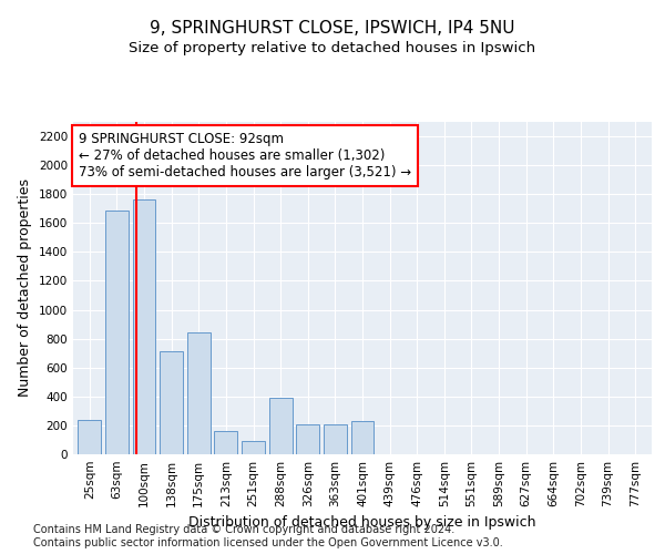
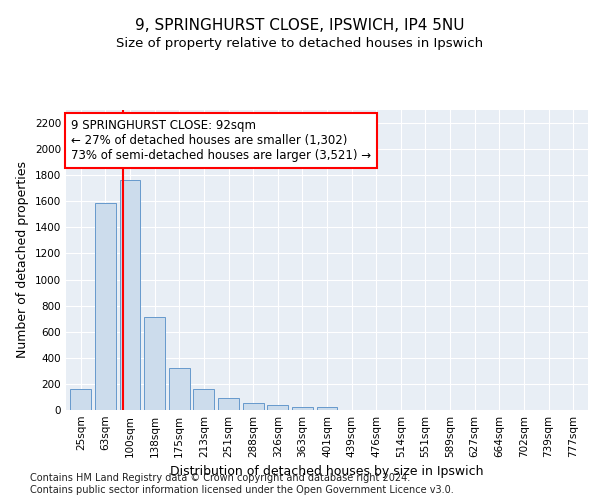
25sqm: 240 -> 160
63sqm: 1690 -> 1590
175sqm: 840 -> 320
288sqm: 390 -> 60
326sqm: 210 -> 40
363sqm: 210 -> 20
401sqm: 230 -> 20
